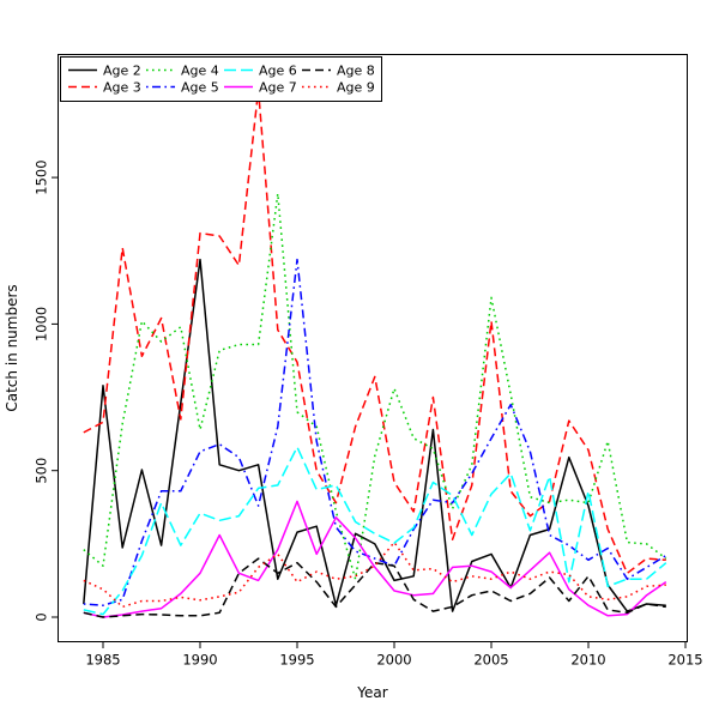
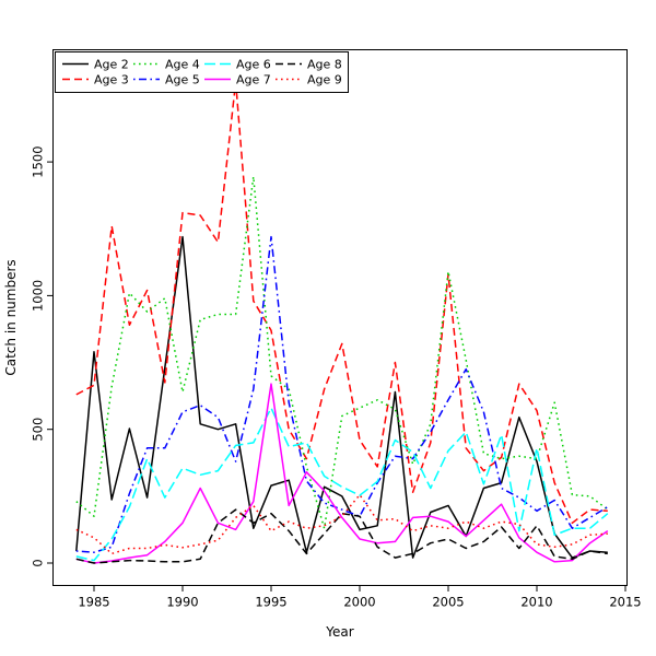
Age 7/1995: 400 -> 670
Age 4/2000: 780 -> 580
Age 3/2005: 1010 -> 1080
